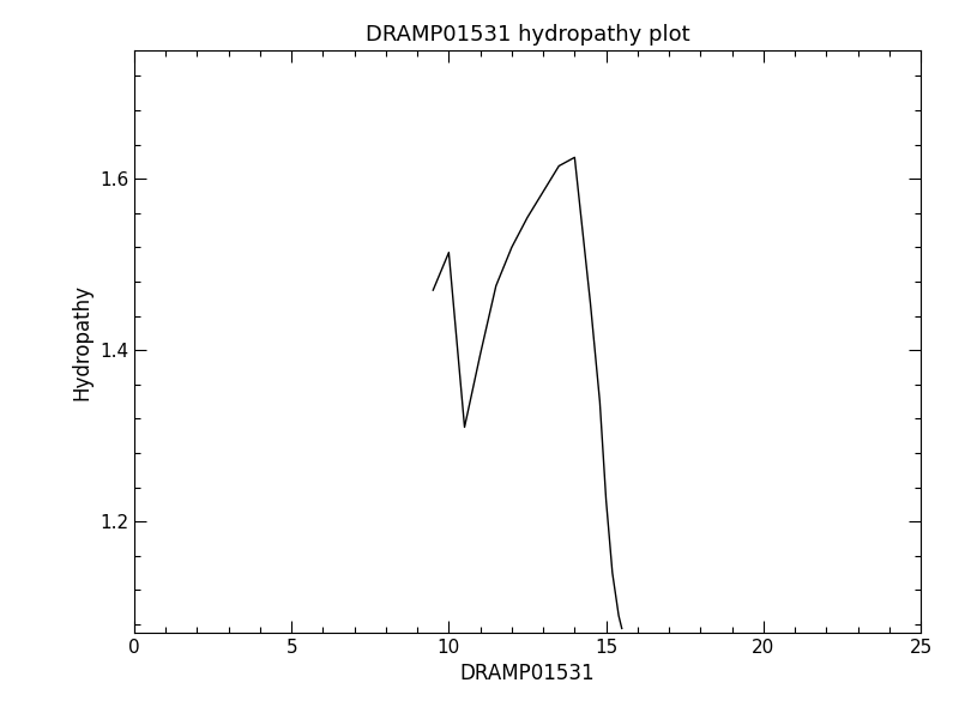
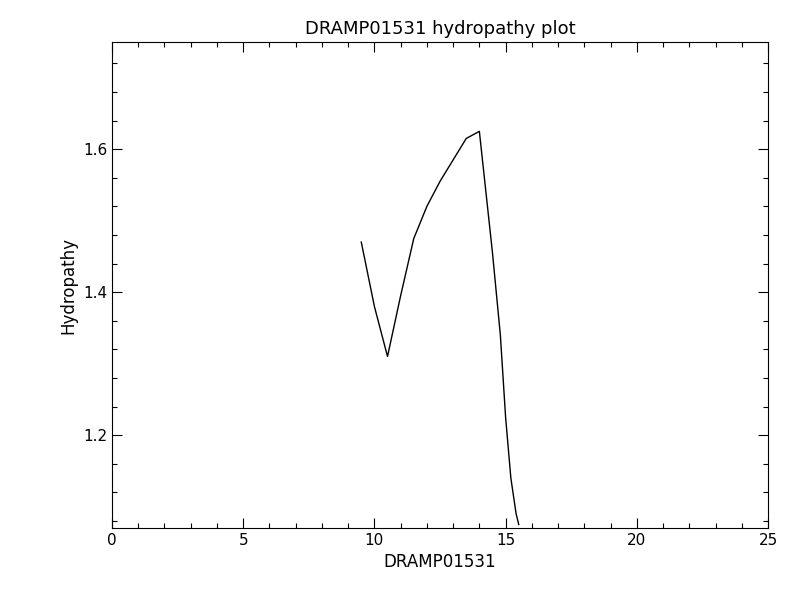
10: 1.514 -> 1.380
